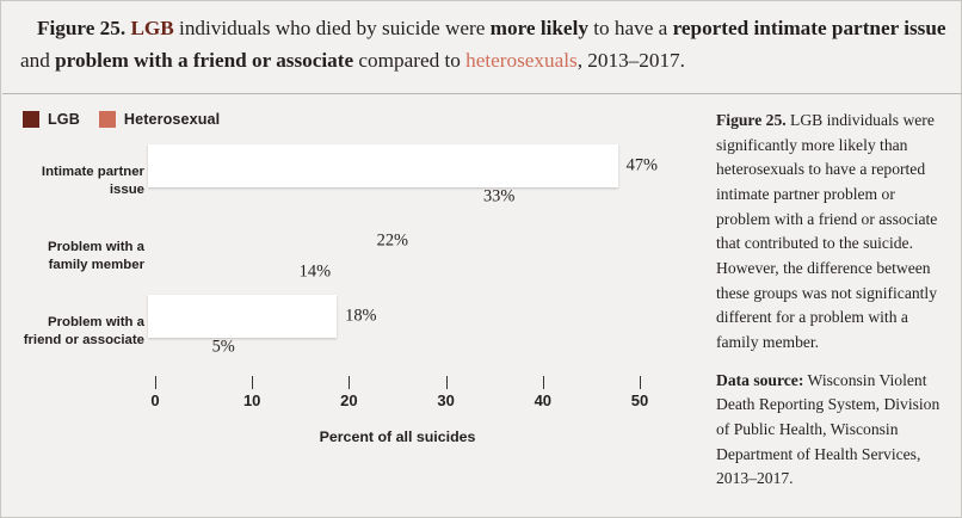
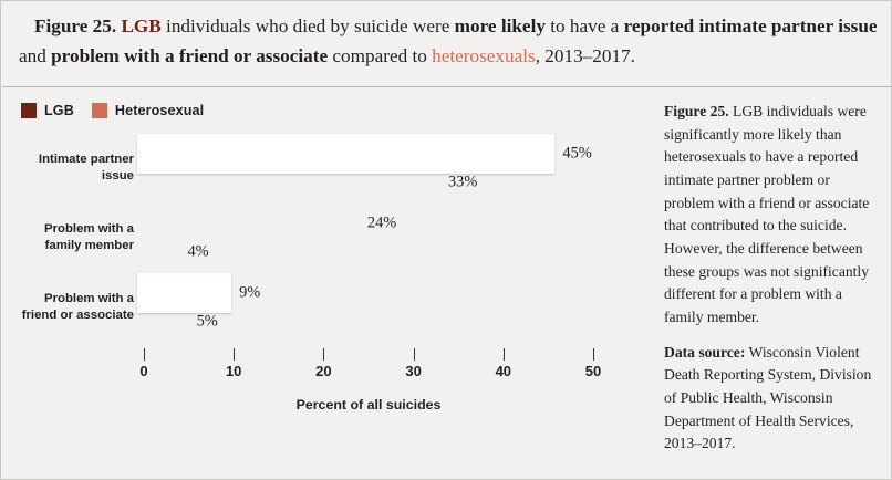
LGB/Intimate partner issue: 47% -> 45%
LGB/Problem with a family member: 22% -> 24%
Heterosexual/Problem with a family member: 14% -> 4%
LGB/Problem with a friend or associate: 18% -> 9%
